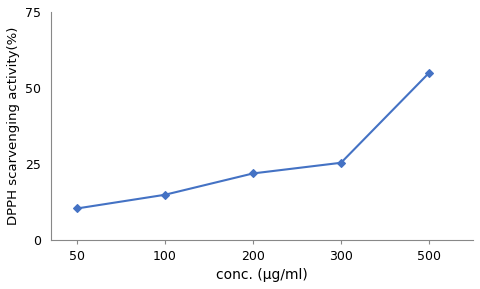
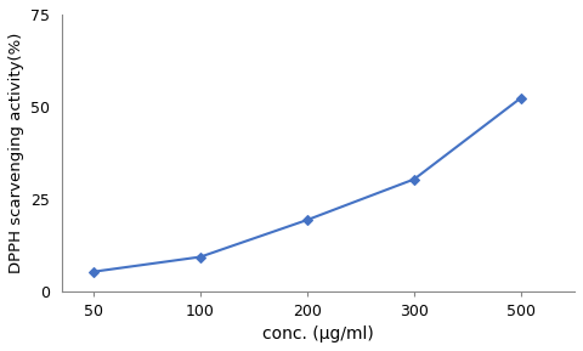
50: 10.5 -> 5.5
100: 15.0 -> 9.5
200: 22.0 -> 19.5
300: 25.5 -> 30.5
500: 55.0 -> 52.5
